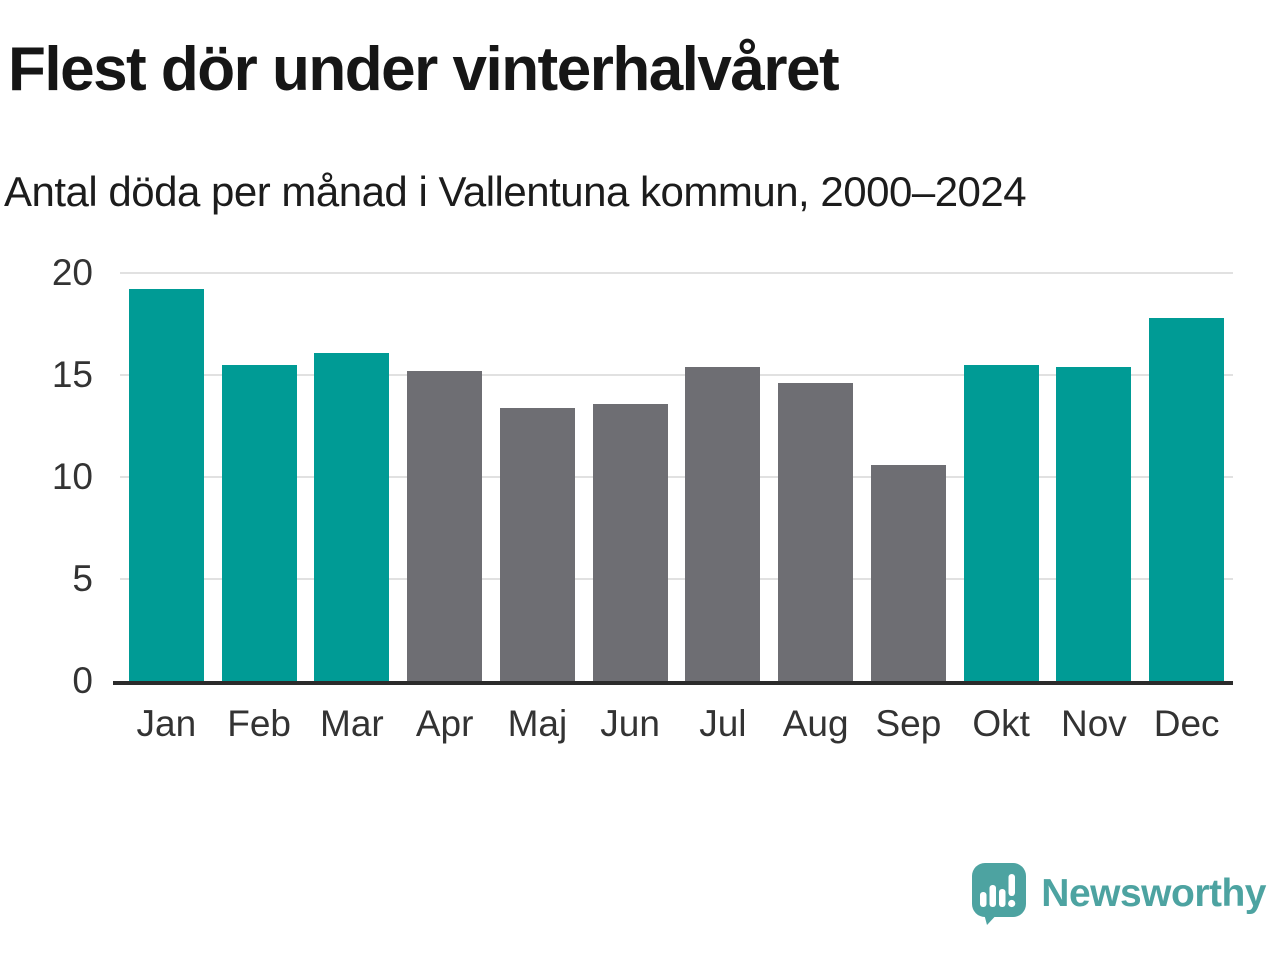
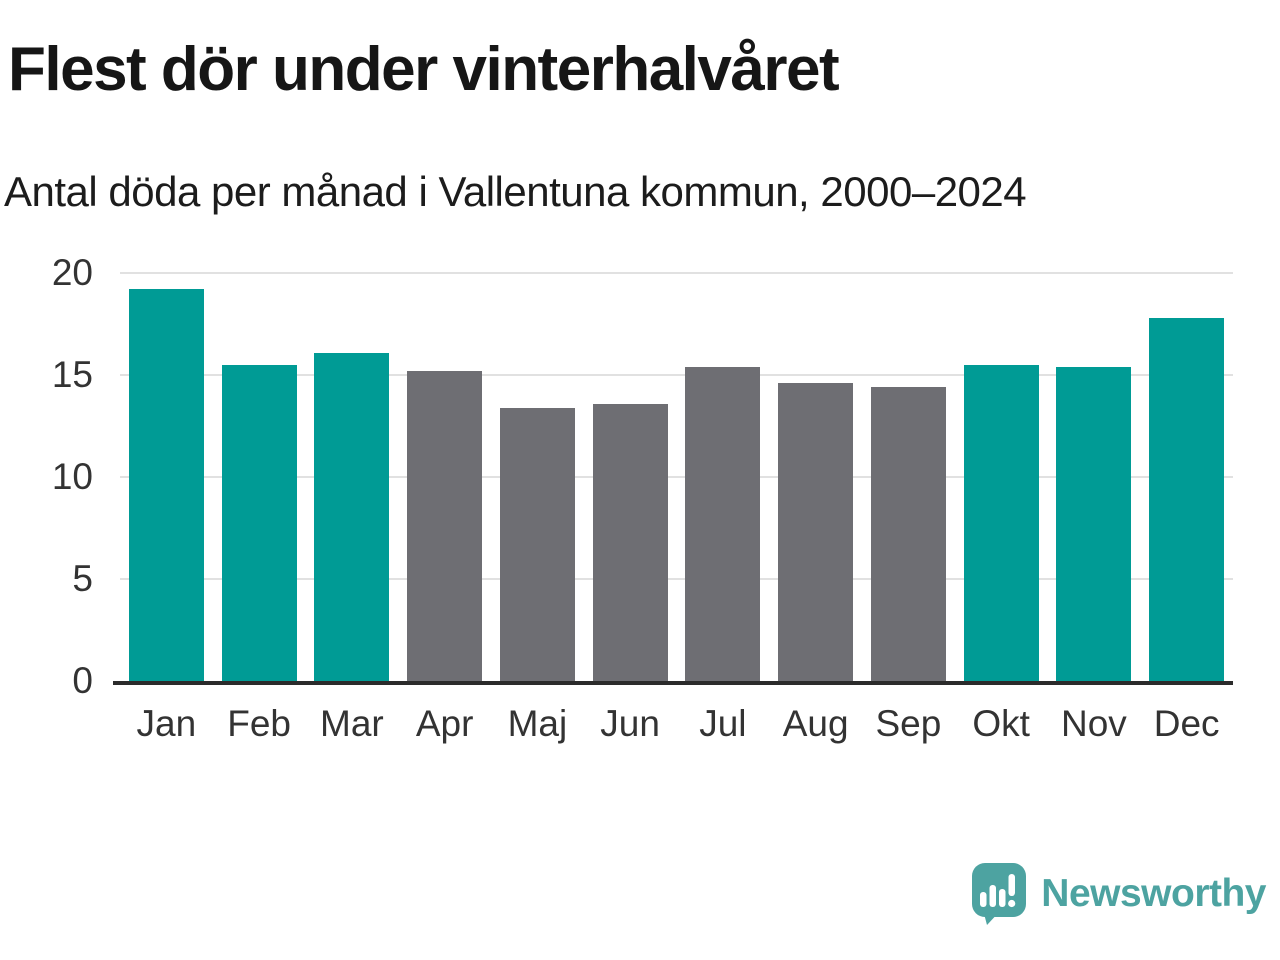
Sep: 10.6 -> 14.4
